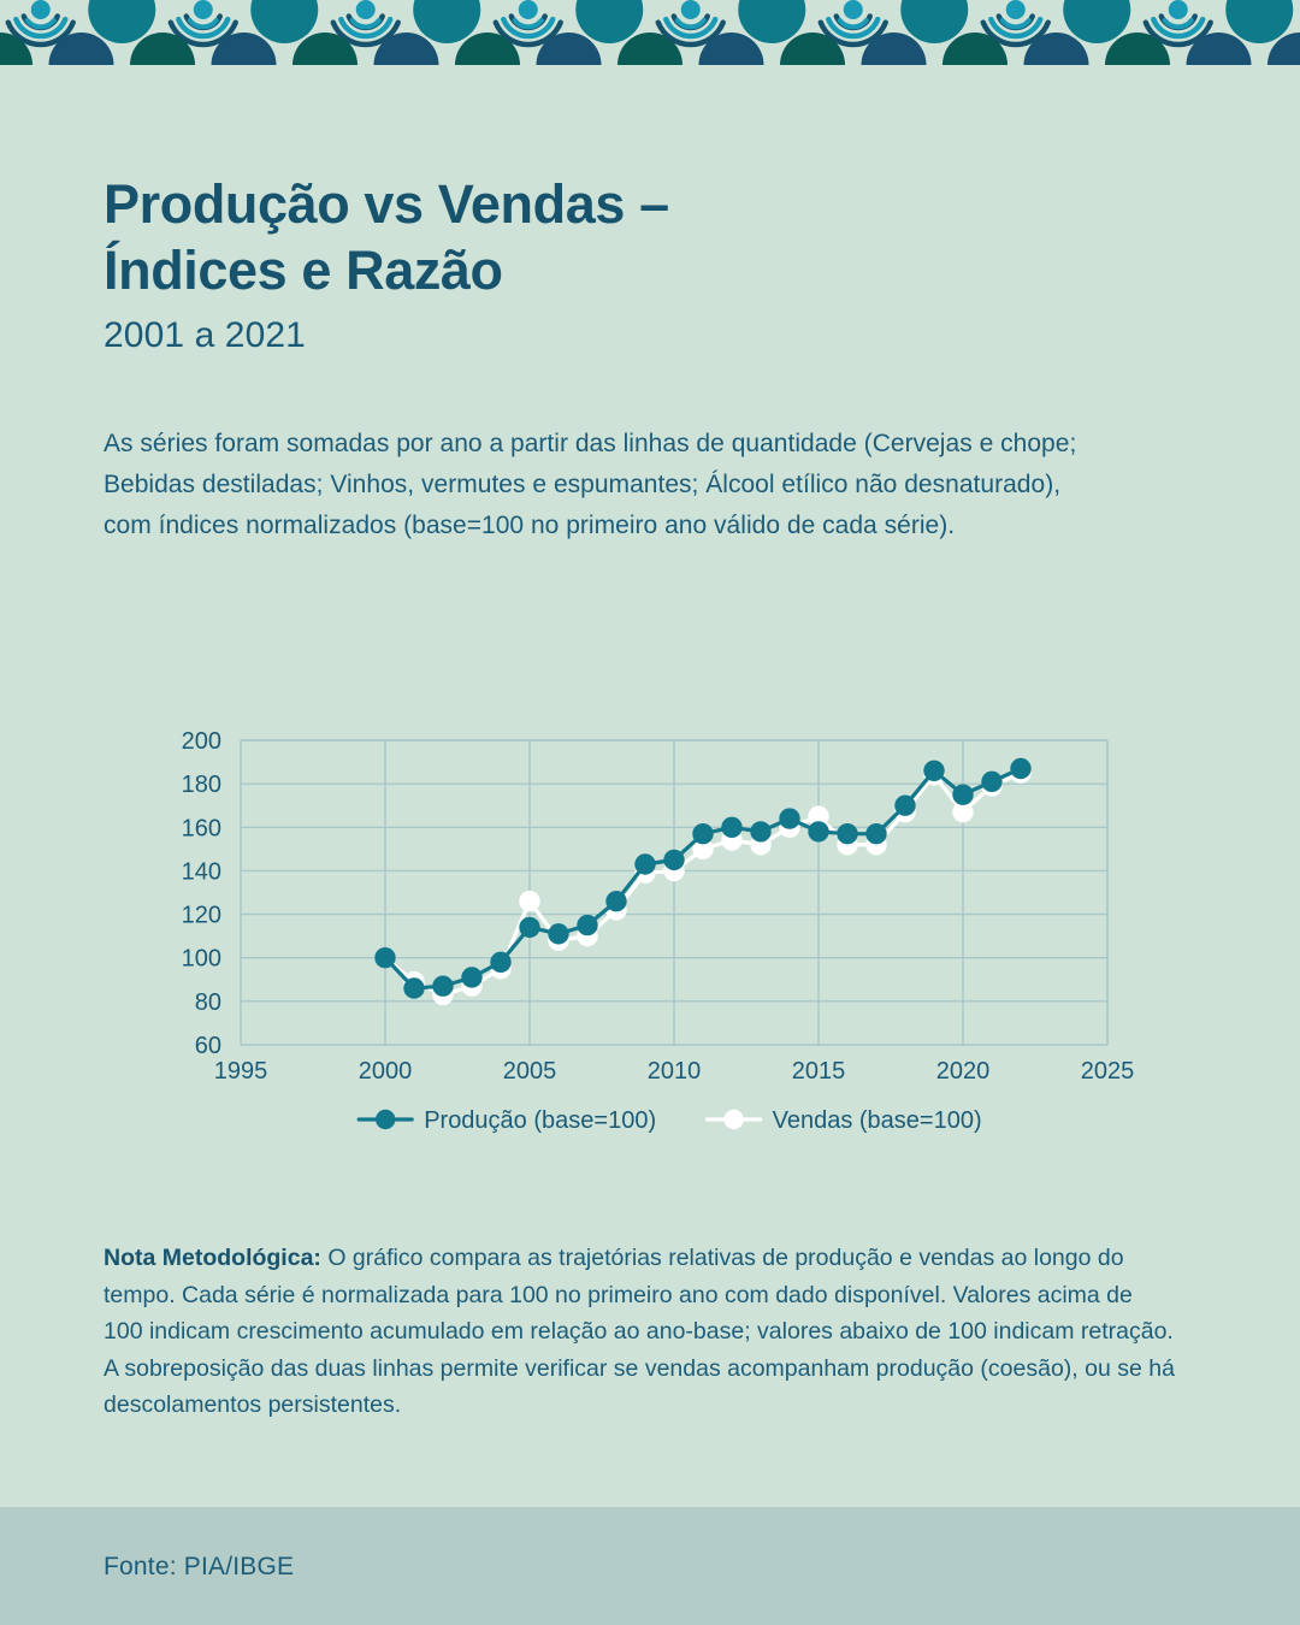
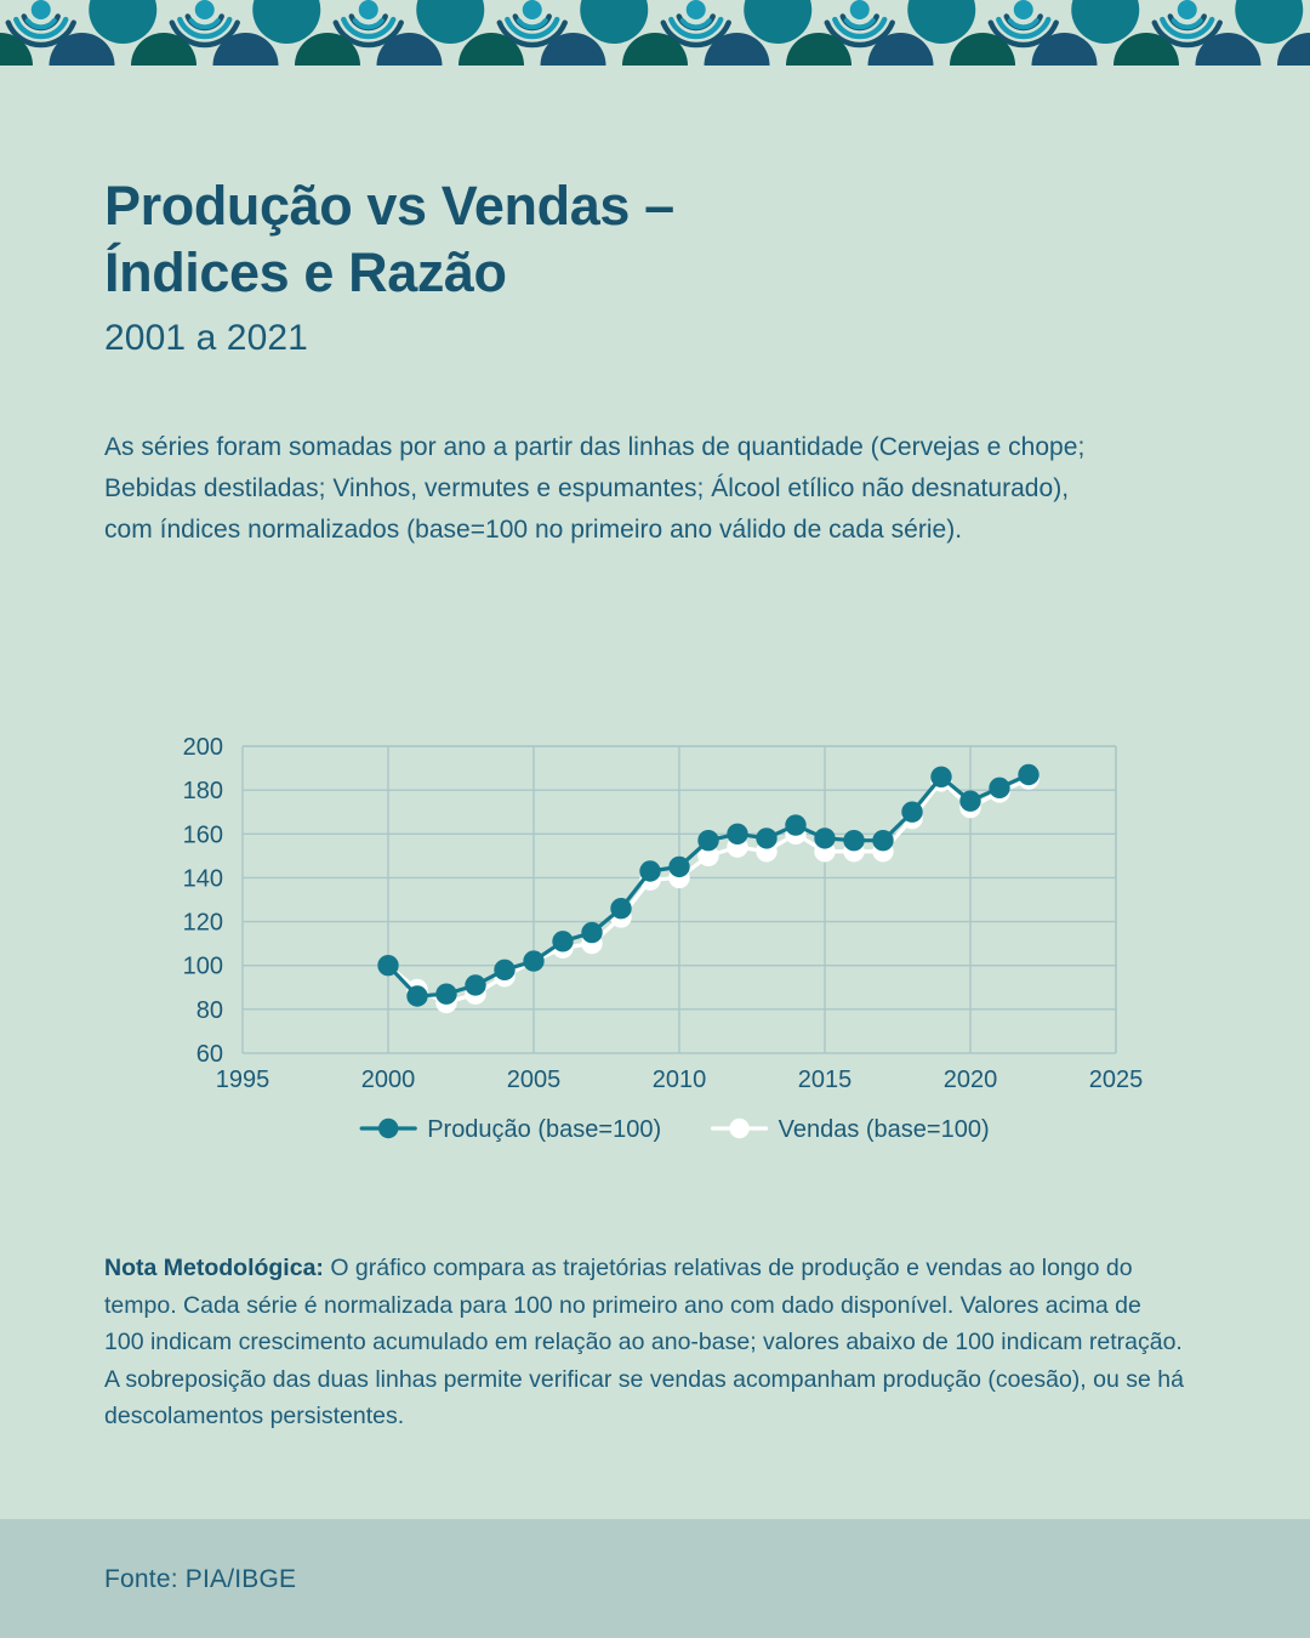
Produção (base=100)/2005: 114 -> 102
Vendas (base=100)/2005: 126 -> 102
Vendas (base=100)/2015: 165 -> 152
Vendas (base=100)/2020: 167 -> 172
